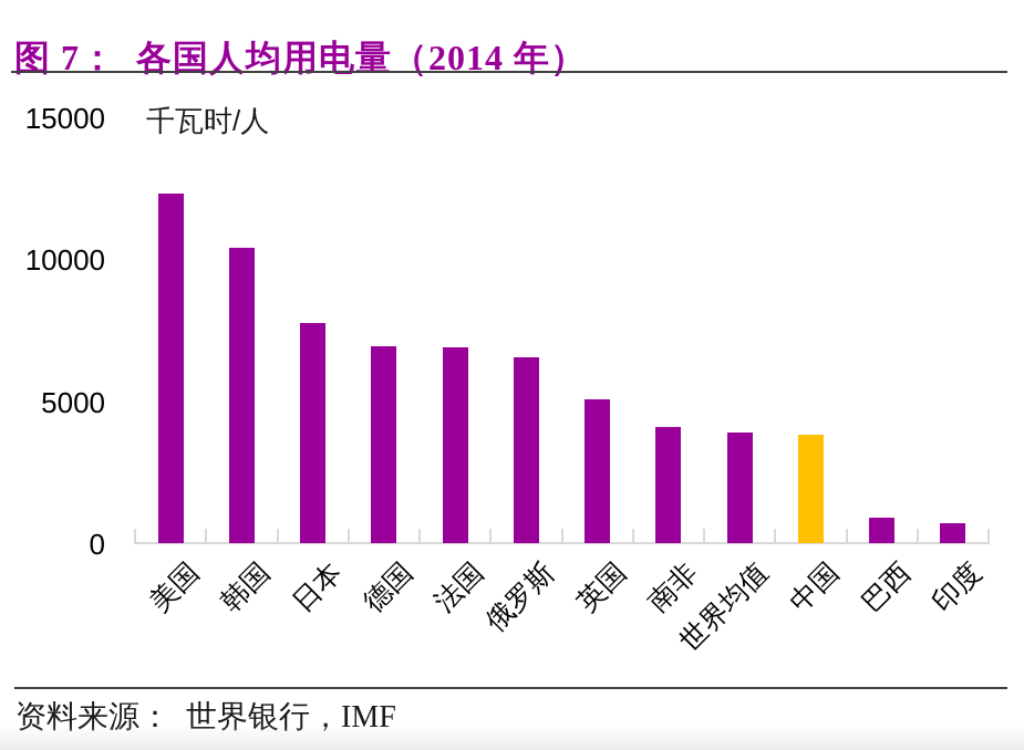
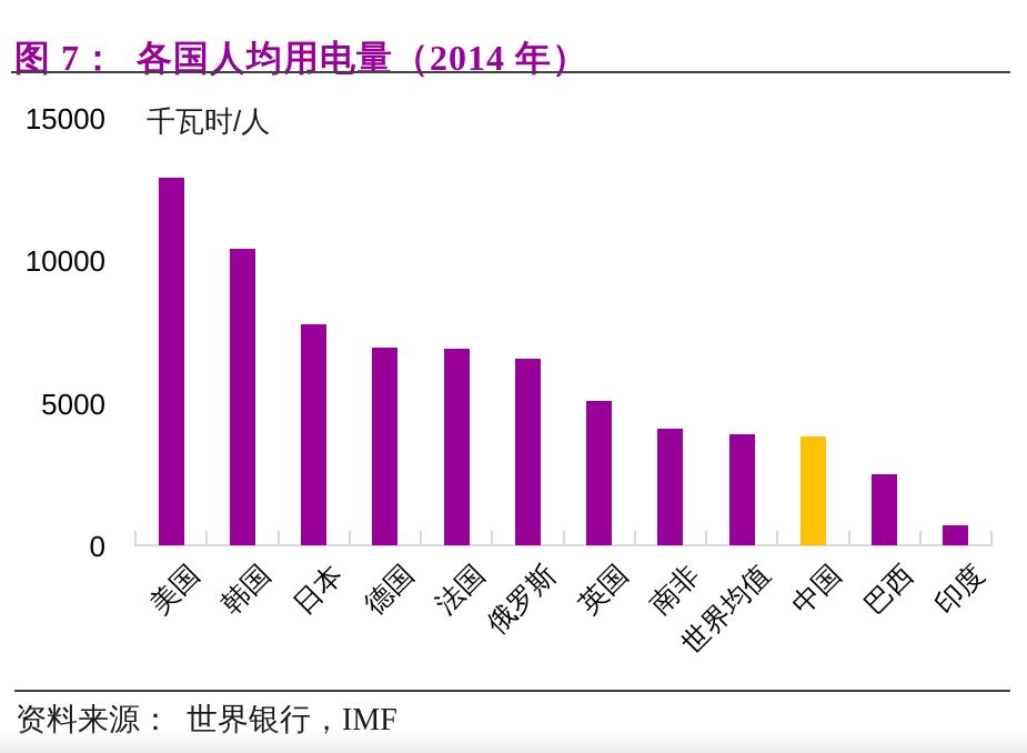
美国: 12300 -> 12900
巴西: 900 -> 2500
